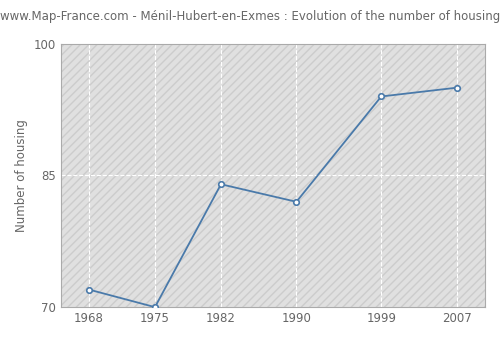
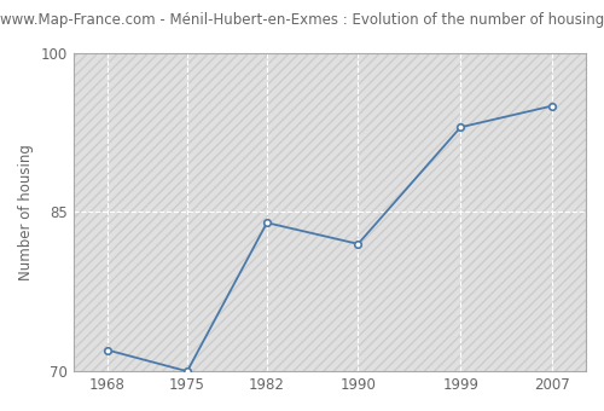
1999: 94 -> 93
